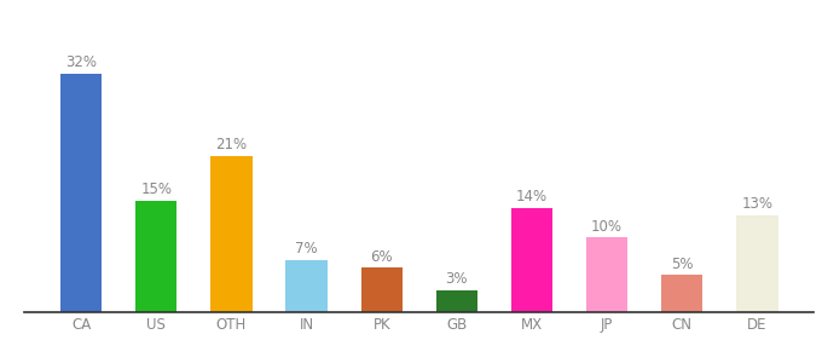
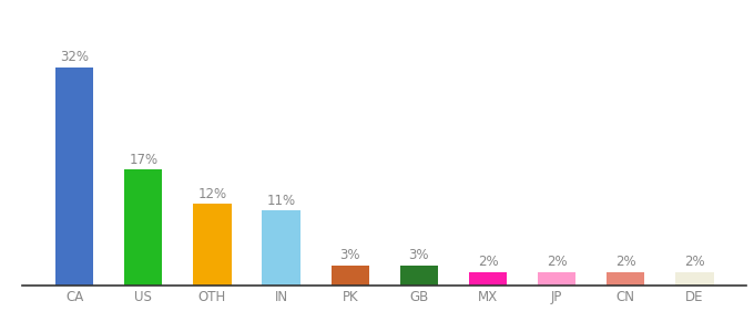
US: 15% -> 17%
OTH: 21% -> 12%
IN: 7% -> 11%
PK: 6% -> 3%
MX: 14% -> 2%
JP: 10% -> 2%
CN: 5% -> 2%
DE: 13% -> 2%
